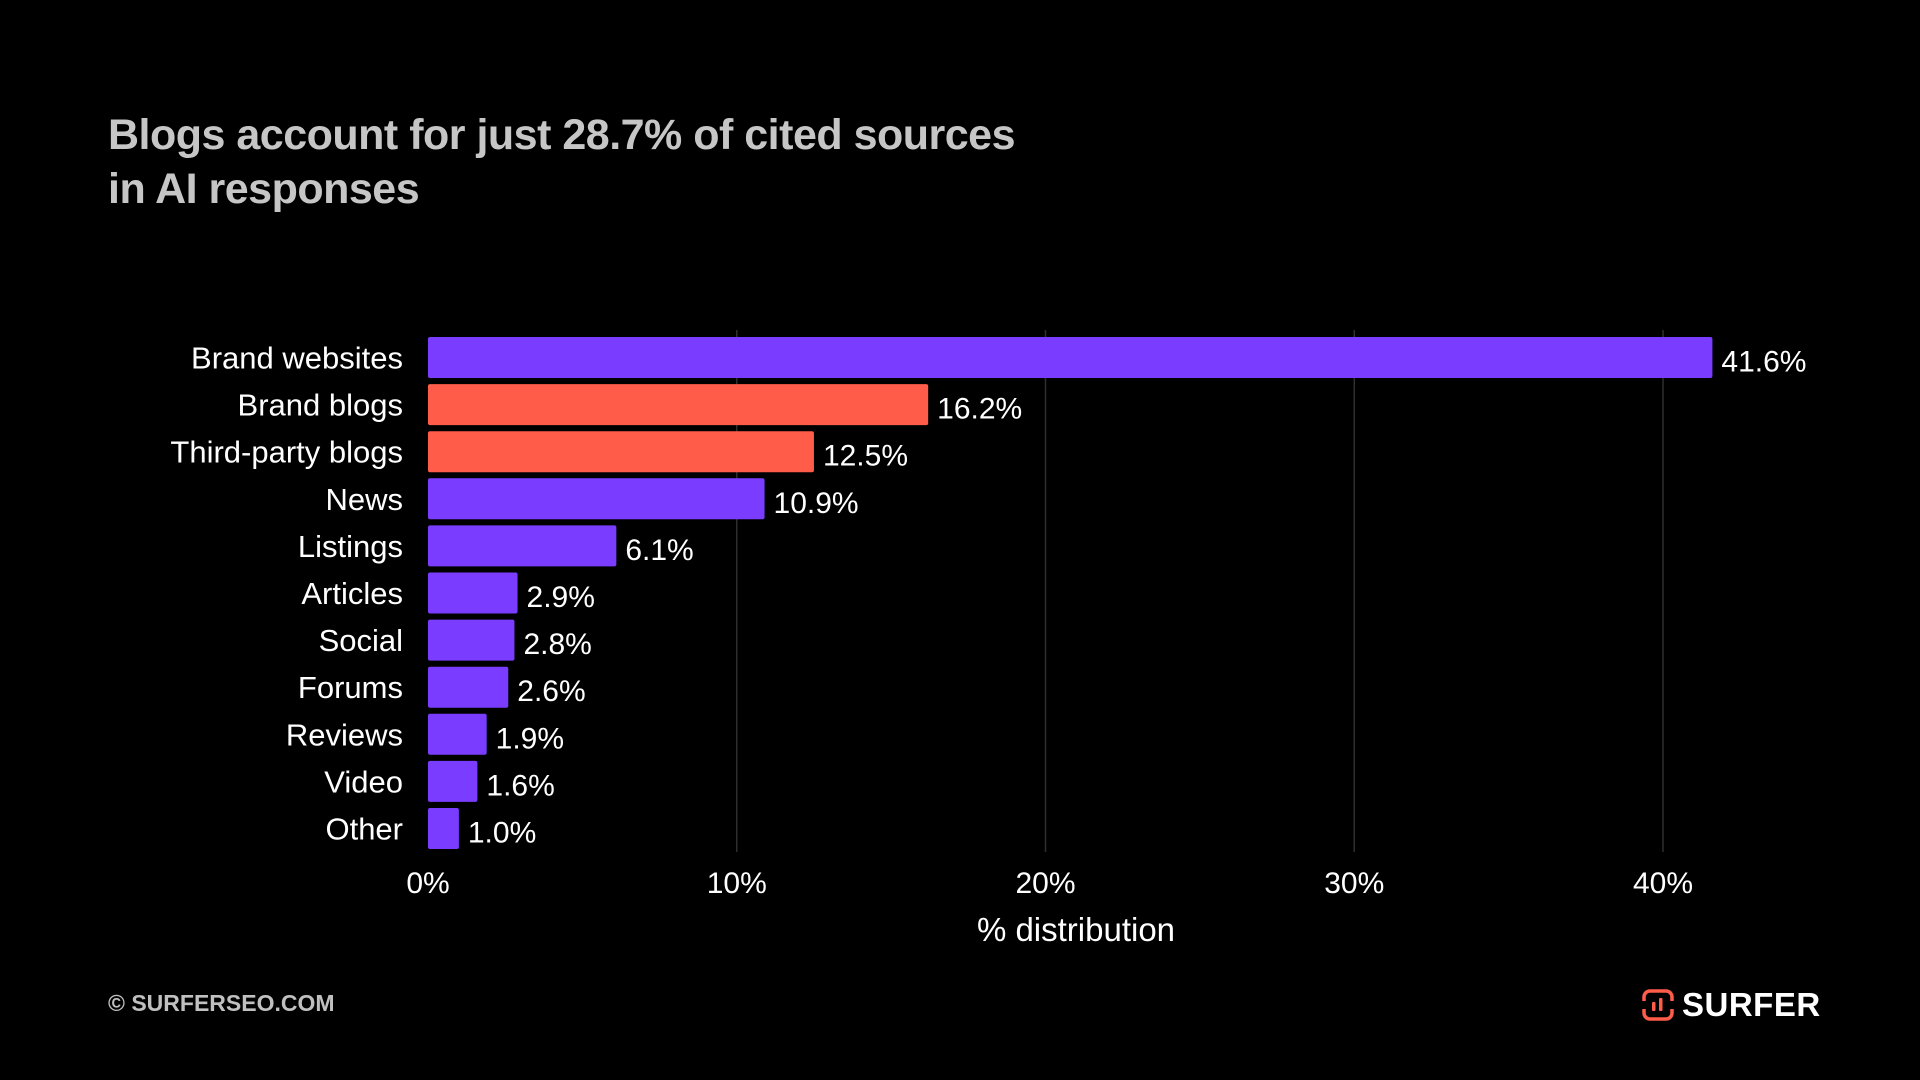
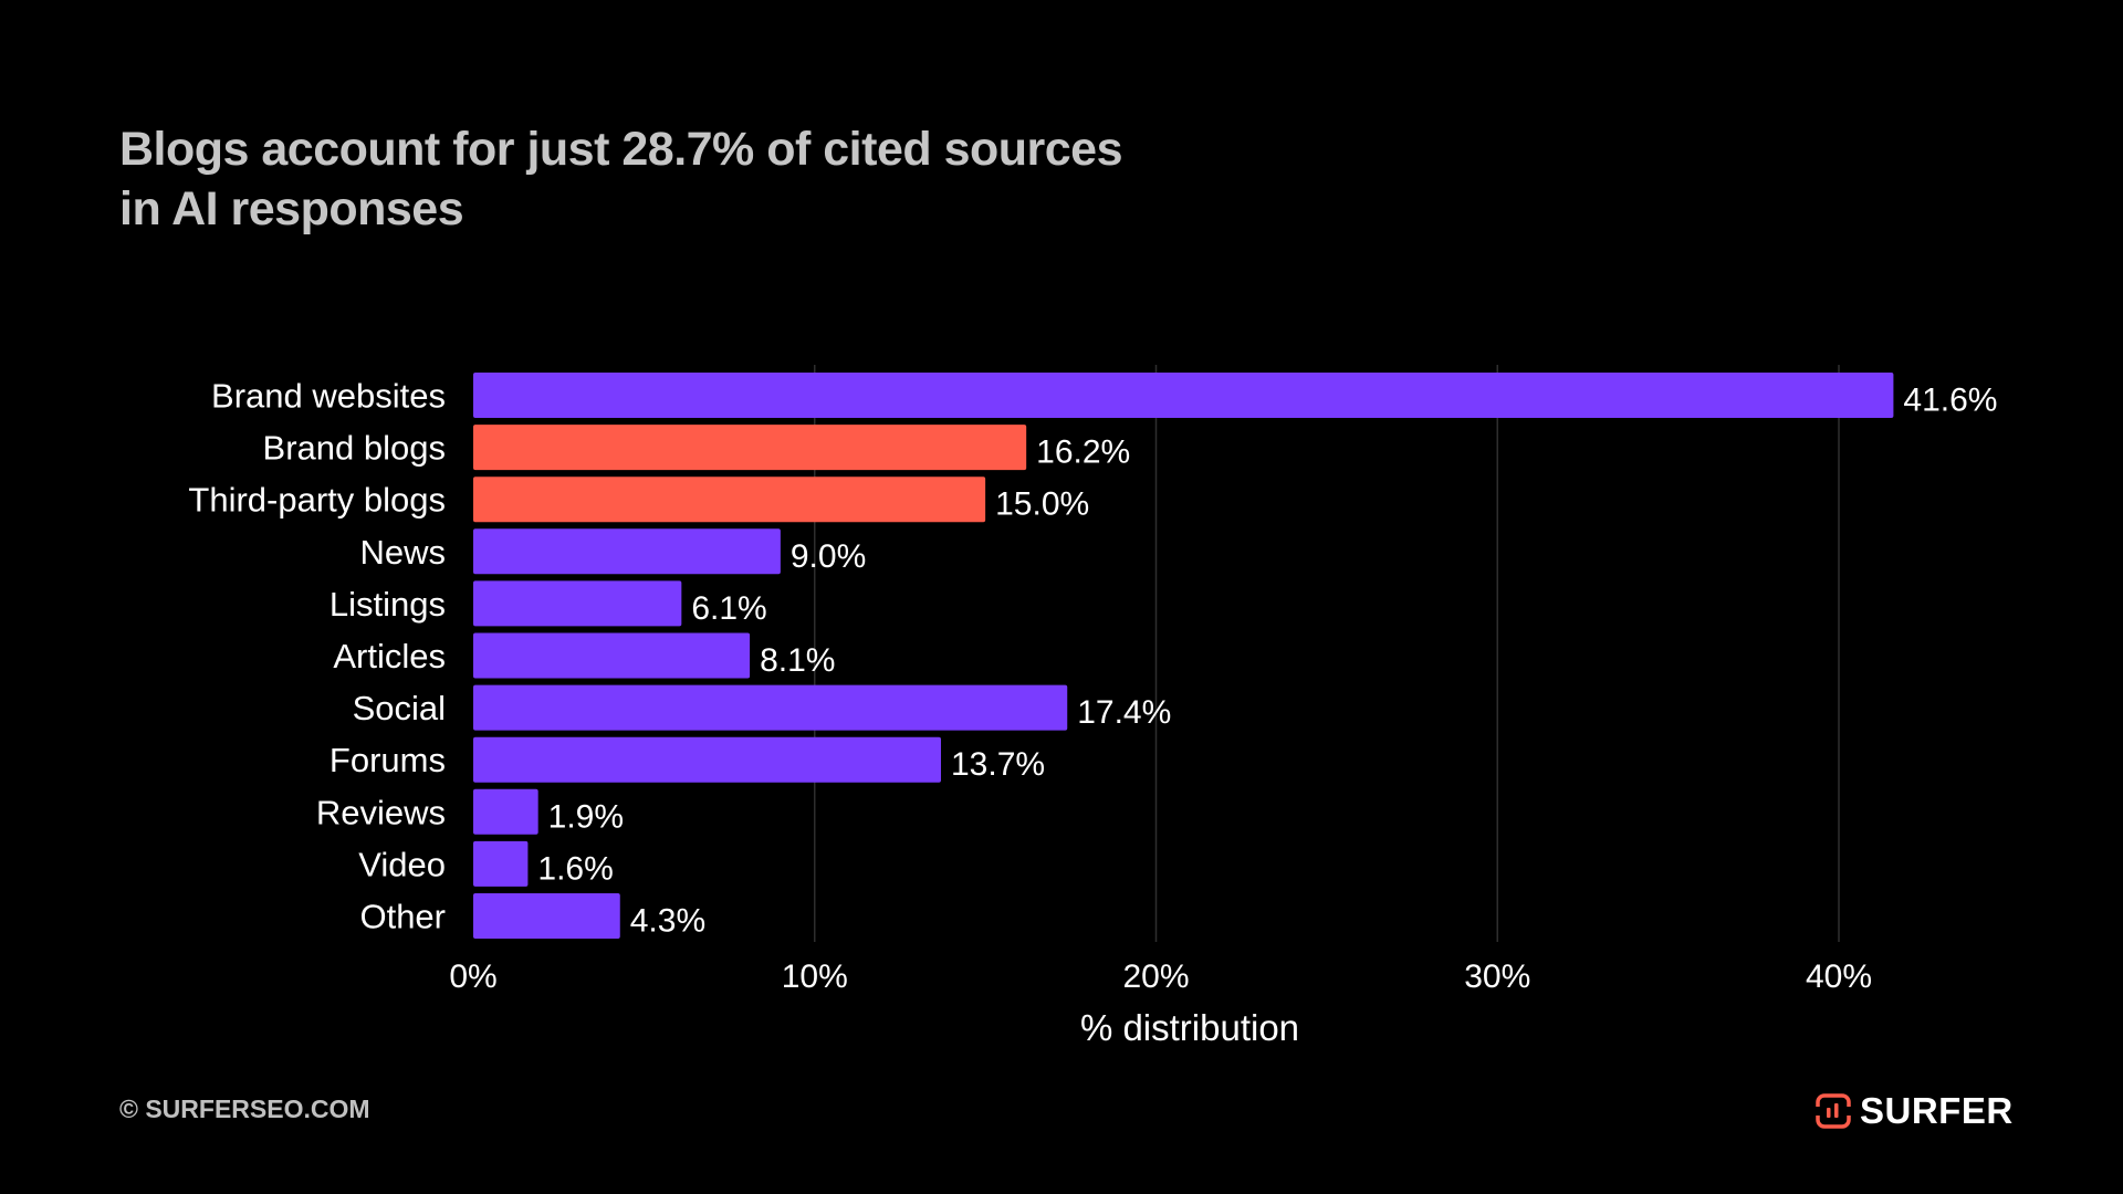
Third-party blogs: 12.5% -> 15.0%
News: 10.9% -> 9.0%
Articles: 2.9% -> 8.1%
Social: 2.8% -> 17.4%
Forums: 2.6% -> 13.7%
Other: 1.0% -> 4.3%
